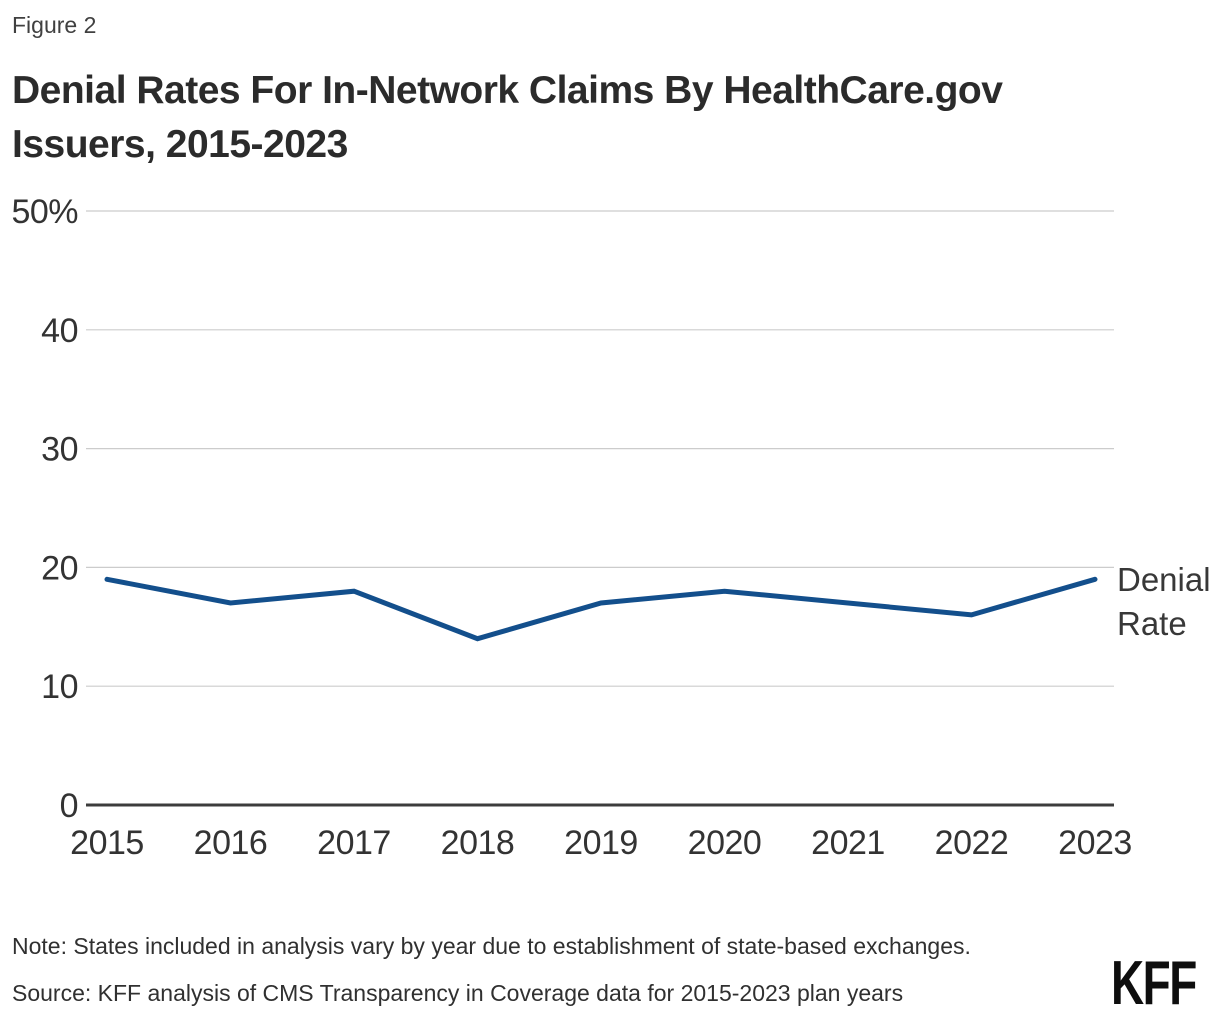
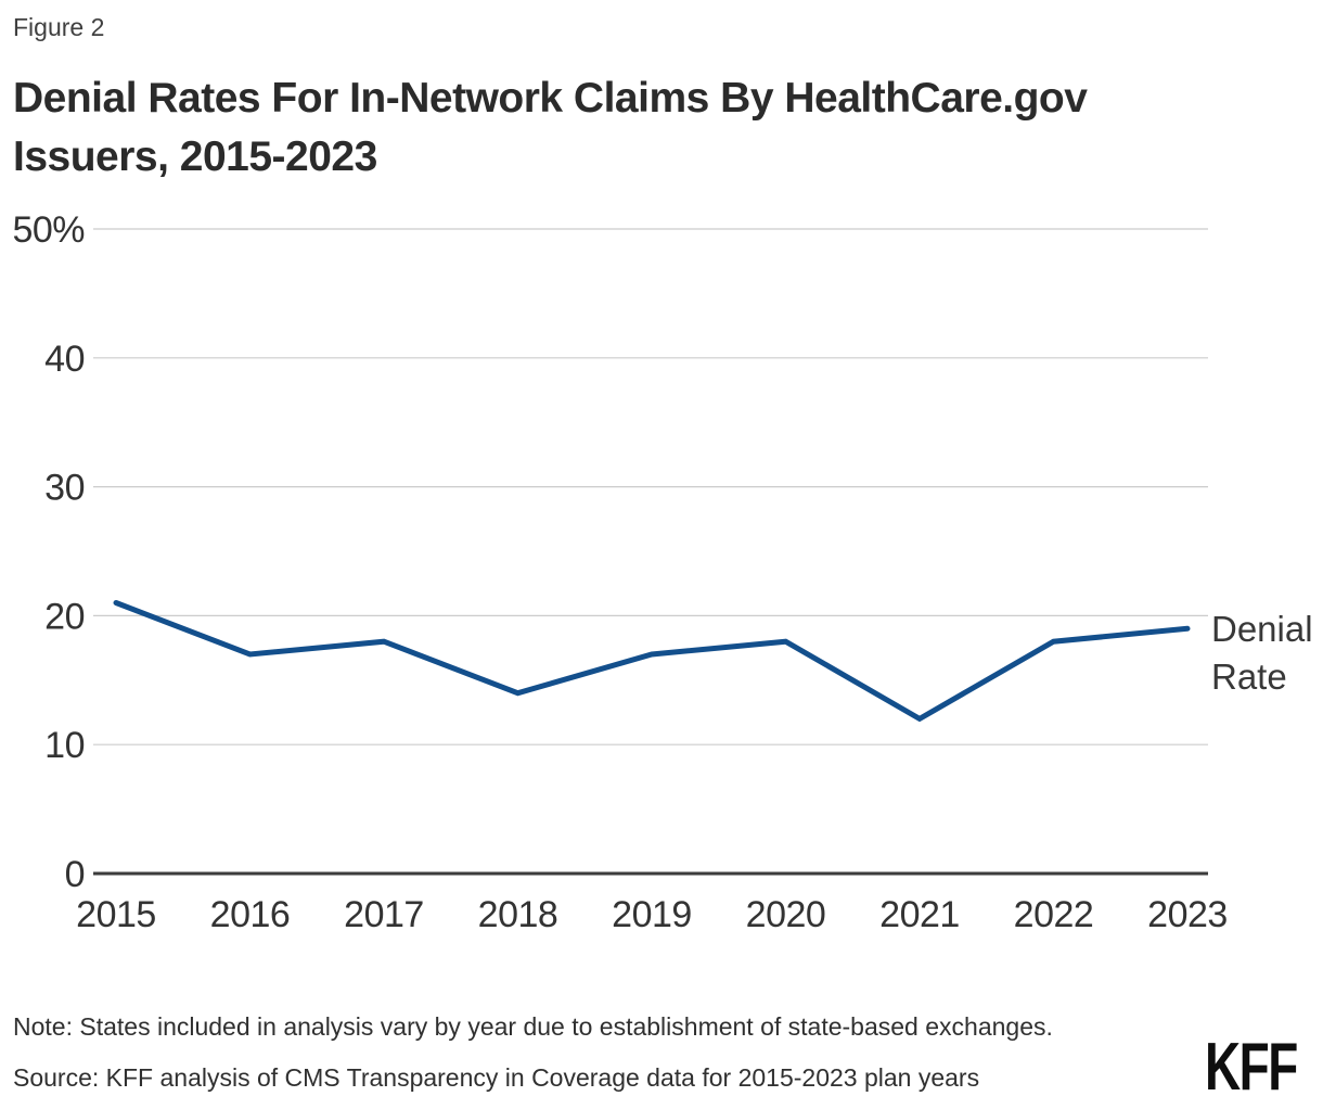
2015: 19% -> 21%
2021: 17% -> 12%
2022: 16% -> 18%
